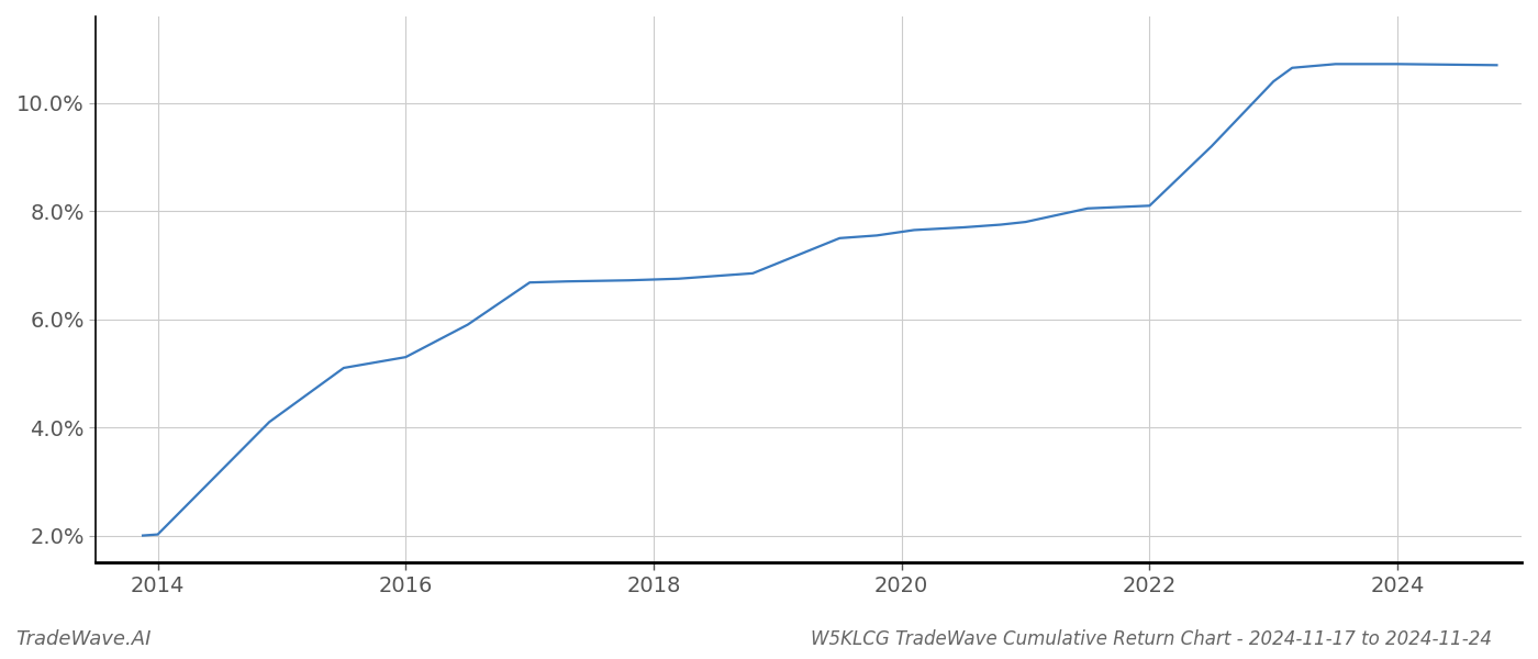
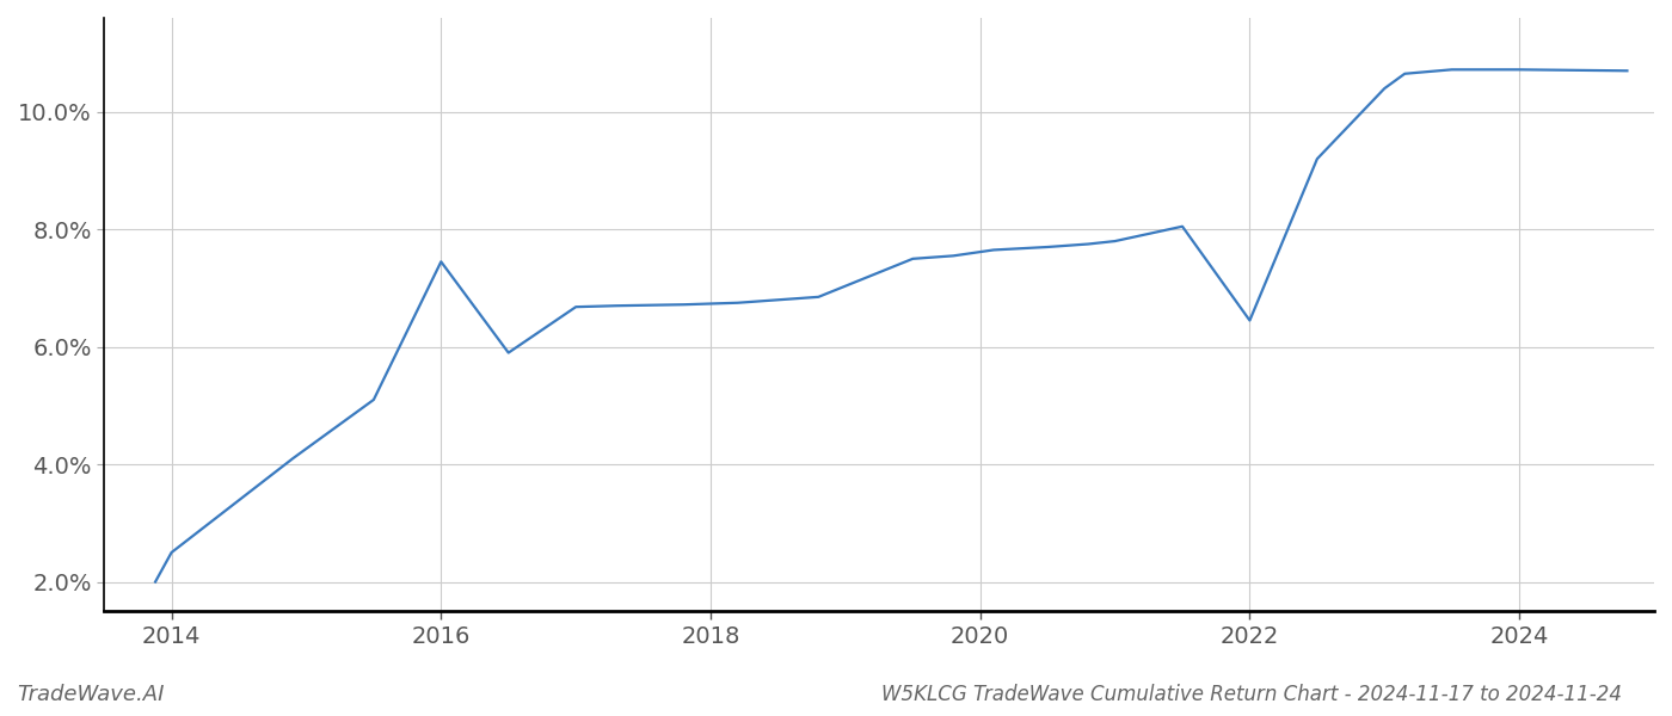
2014: 2.02% -> 2.50%
2016: 5.30% -> 7.45%
2022: 8.10% -> 6.45%
